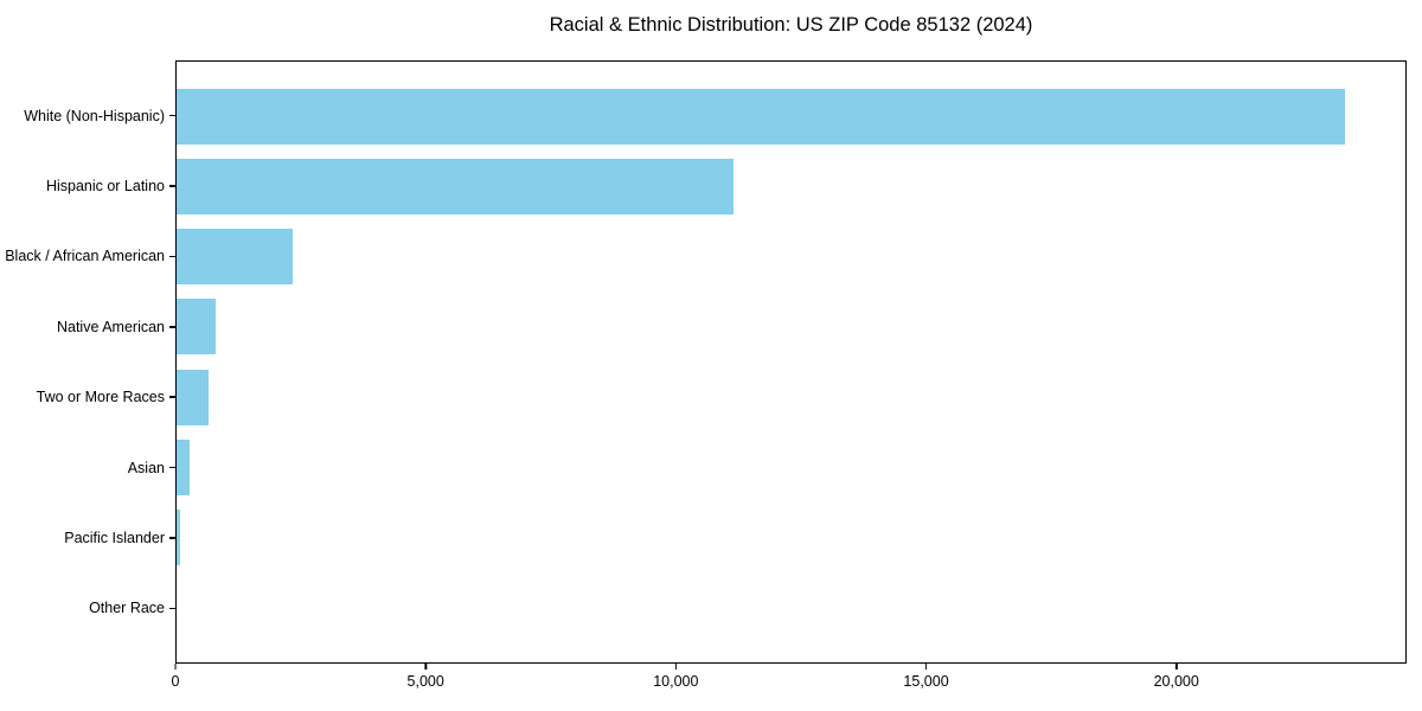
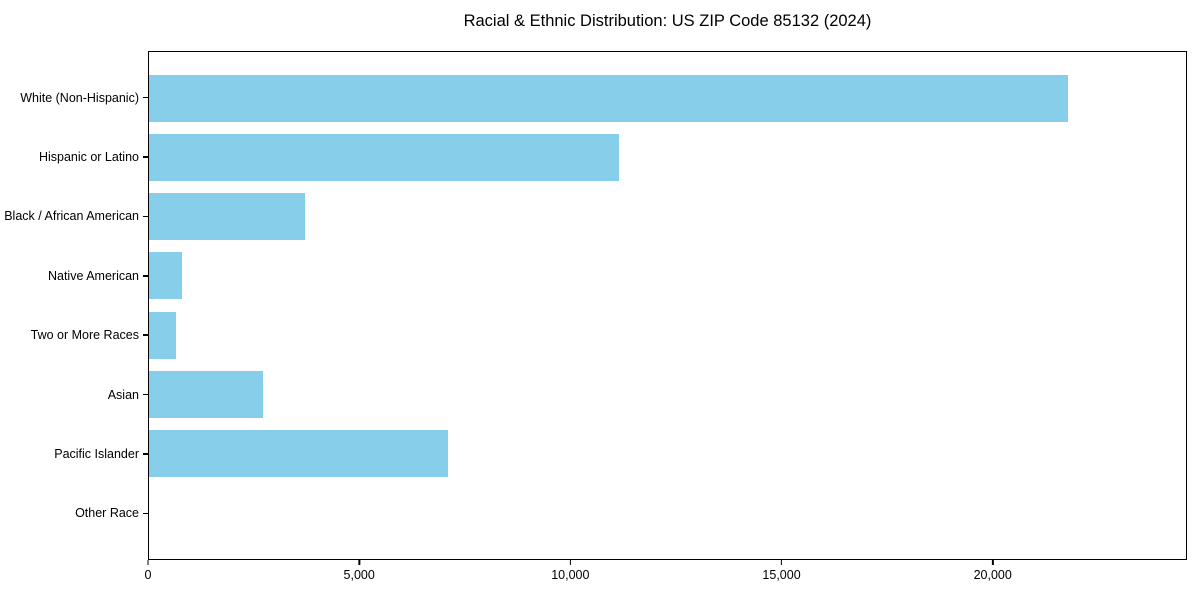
White (Non-Hispanic): 23400 -> 21800
Black / African American: 2300 -> 3700
Asian: 200 -> 2700
Pacific Islander: 100 -> 7100
